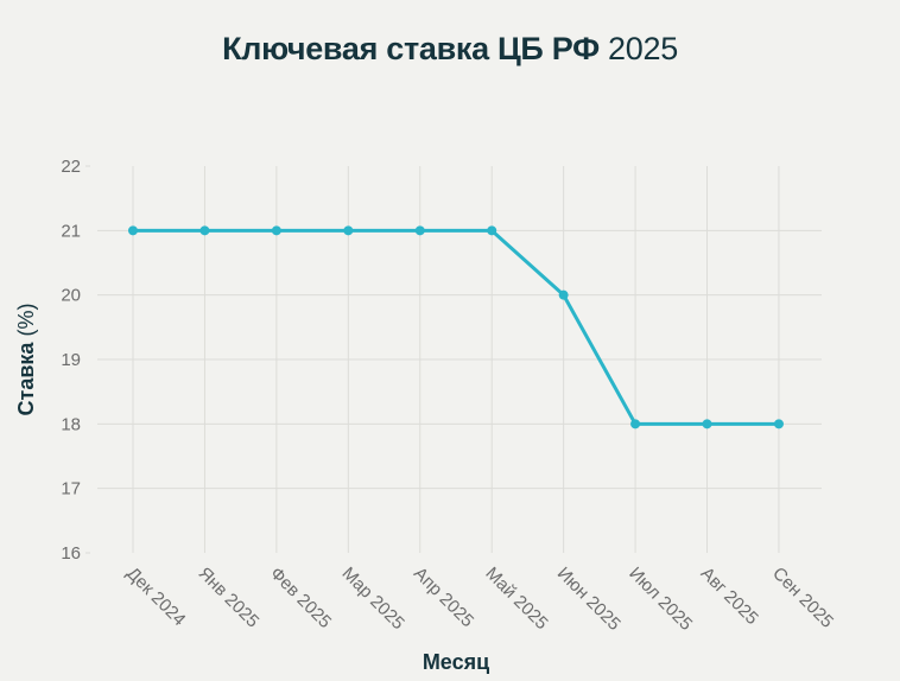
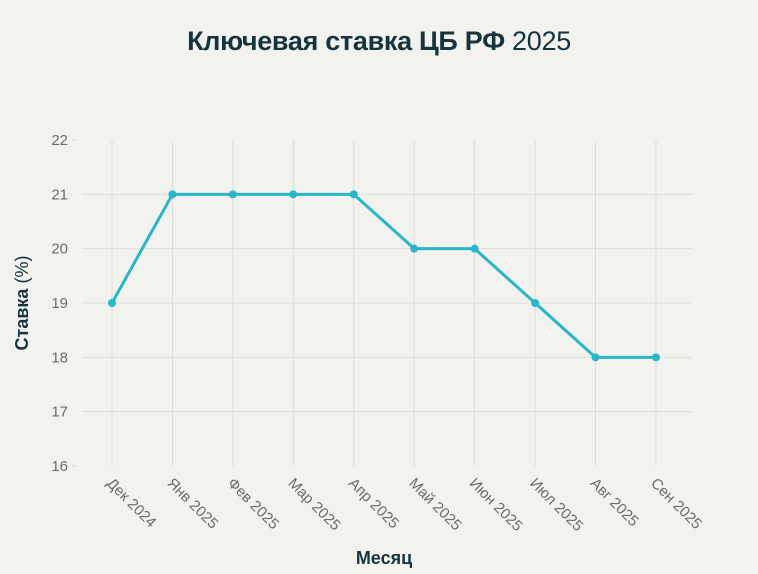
Дек 2024: 21 -> 19
Май 2025: 21 -> 20
Июл 2025: 18 -> 19
